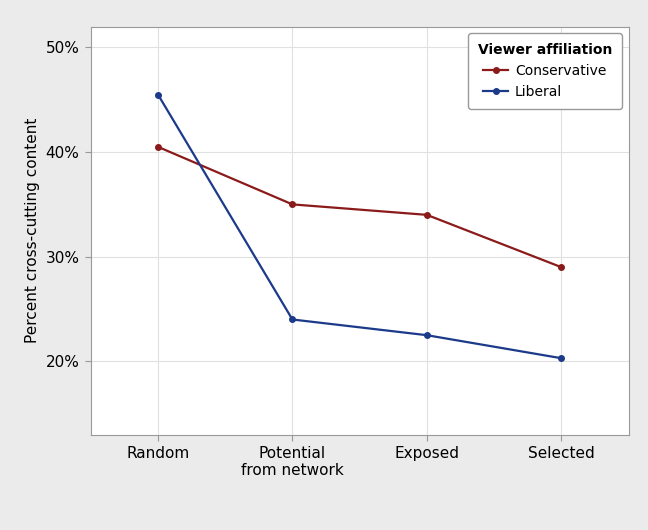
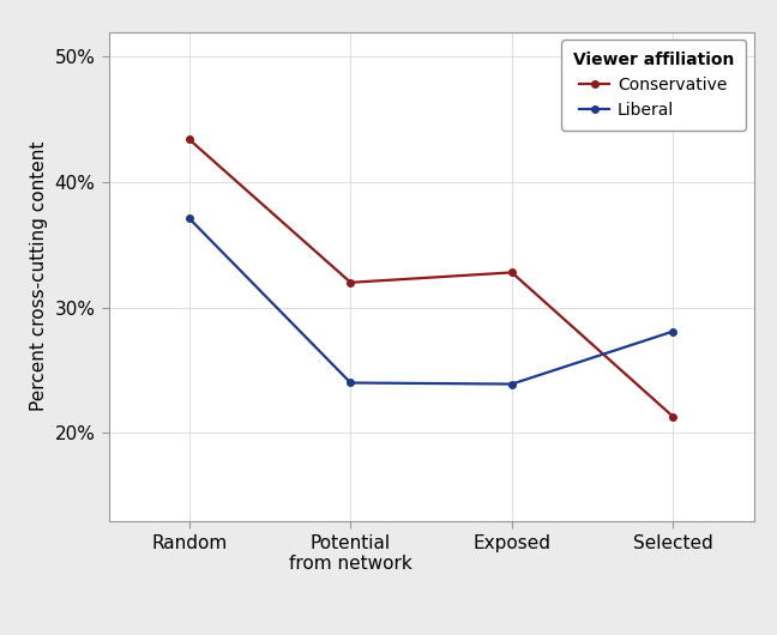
Conservative/Random: 40.5% -> 43.4%
Liberal/Random: 45.5% -> 37.1%
Conservative/Potential from network: 35.0% -> 32.0%
Conservative/Exposed: 34.0% -> 32.8%
Liberal/Exposed: 22.5% -> 23.9%
Conservative/Selected: 29.0% -> 21.3%
Liberal/Selected: 20.3% -> 28.1%
